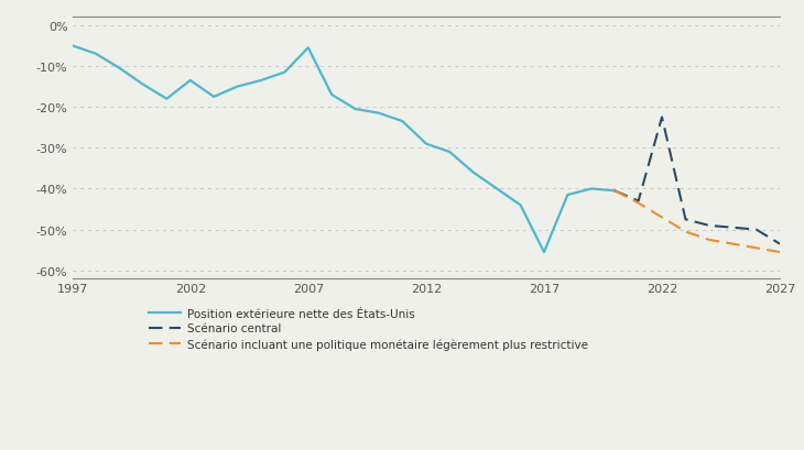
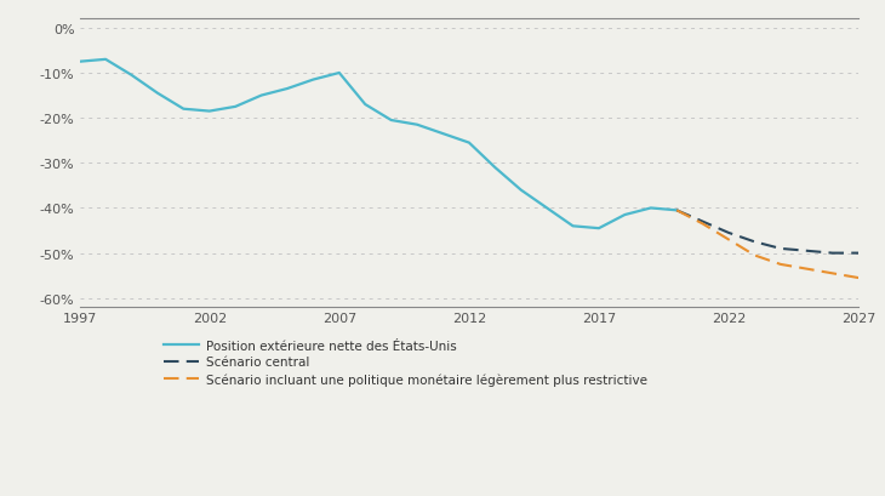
Position extérieure nette des États-Unis/1997: -5.0% -> -7.5%
Position extérieure nette des États-Unis/2002: -13.5% -> -18.5%
Position extérieure nette des États-Unis/2007: -5.5% -> -10.0%
Position extérieure nette des États-Unis/2012: -29.0% -> -25.5%
Position extérieure nette des États-Unis/2017: -55.5% -> -44.5%
Scénario central/2022: -22.5% -> -45.5%
Scénario central/2027: -53.5% -> -50.0%
